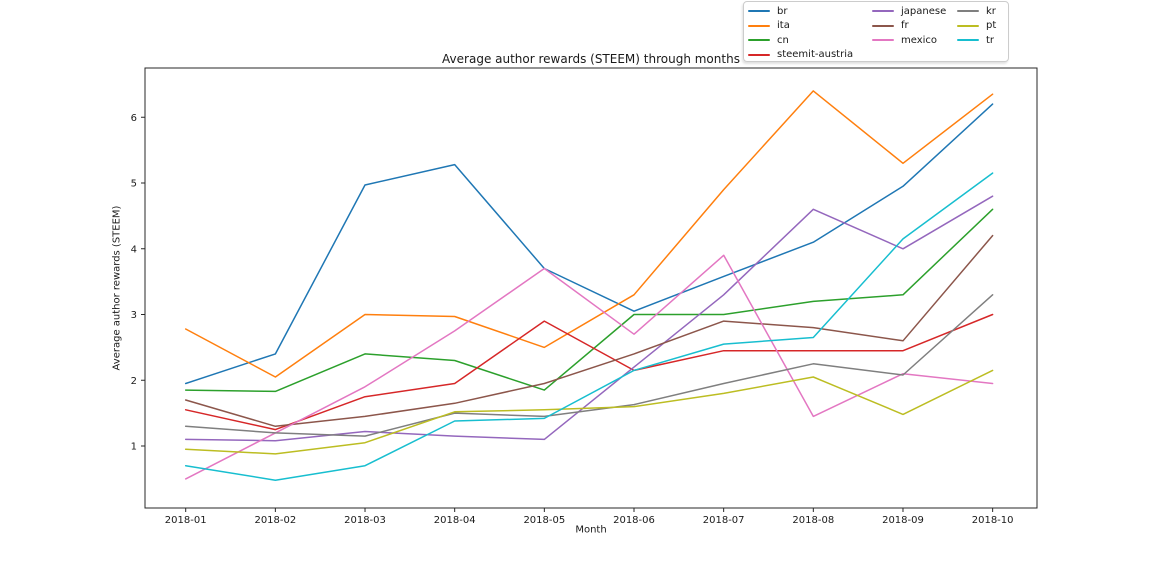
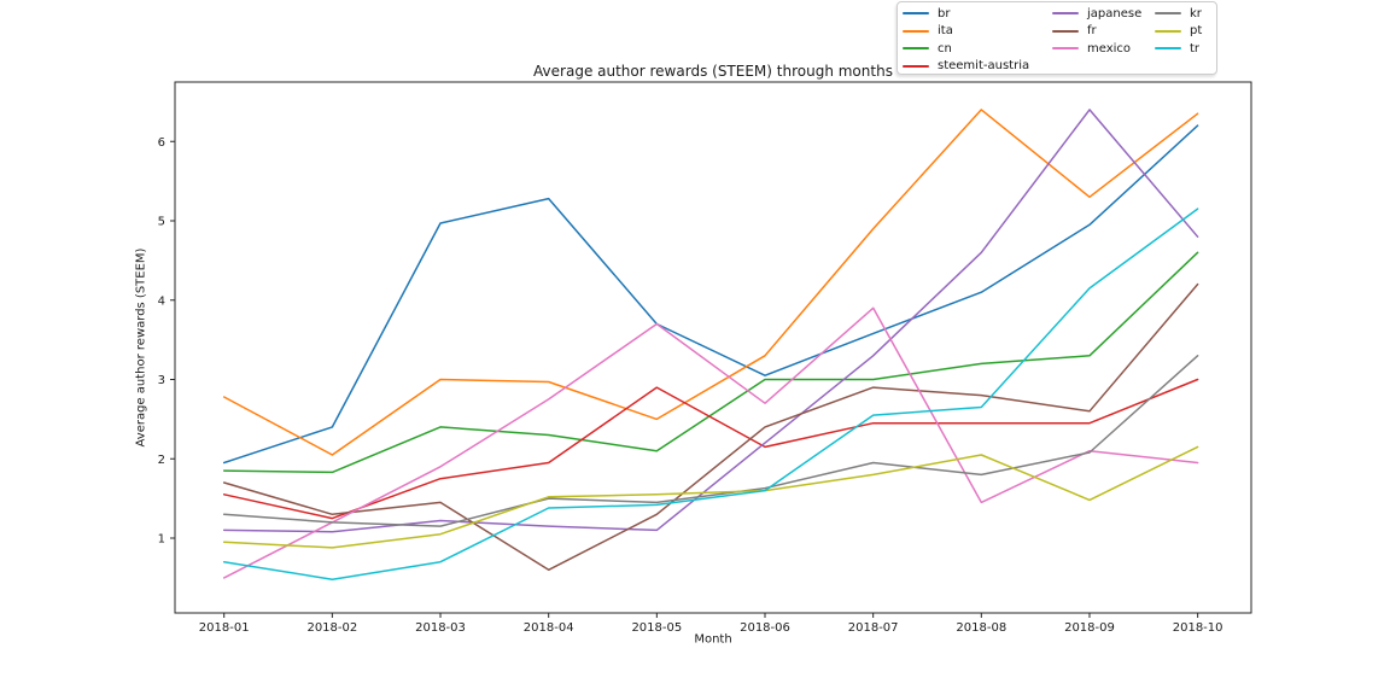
fr/2018-04: 1.6 -> 0.6
cn/2018-05: 1.9 -> 2.1
fr/2018-05: 1.9 -> 1.3
tr/2018-06: 2.1 -> 1.6
kr/2018-08: 2.2 -> 1.8
japanese/2018-09: 4.0 -> 6.4
